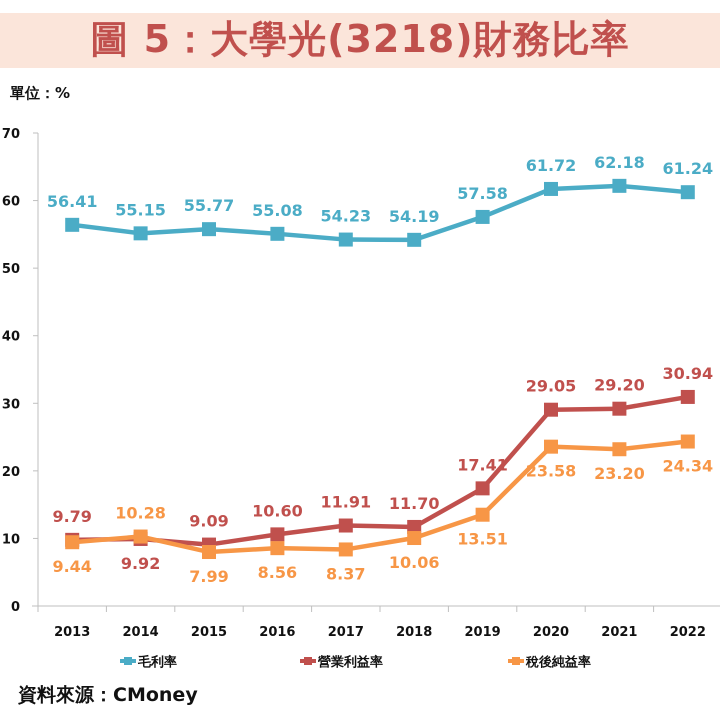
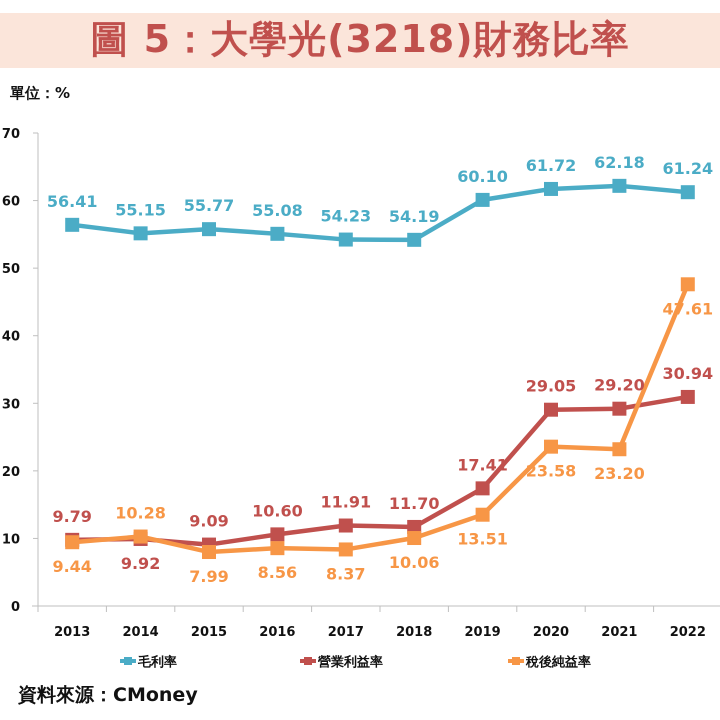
毛利率/2019: 57.58 -> 60.10
稅後純益率/2022: 24.34 -> 47.61
